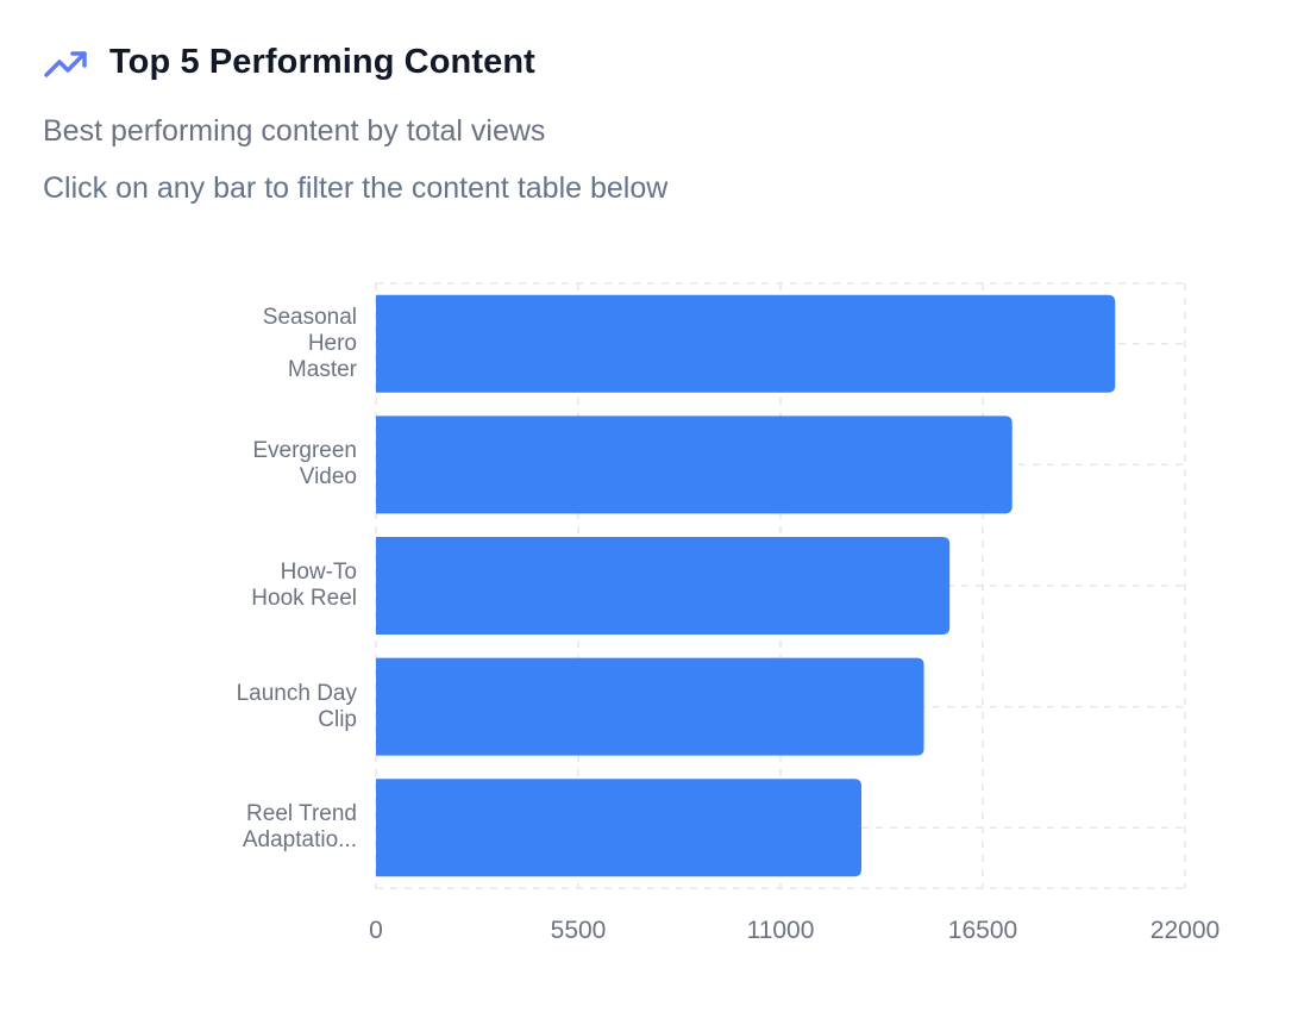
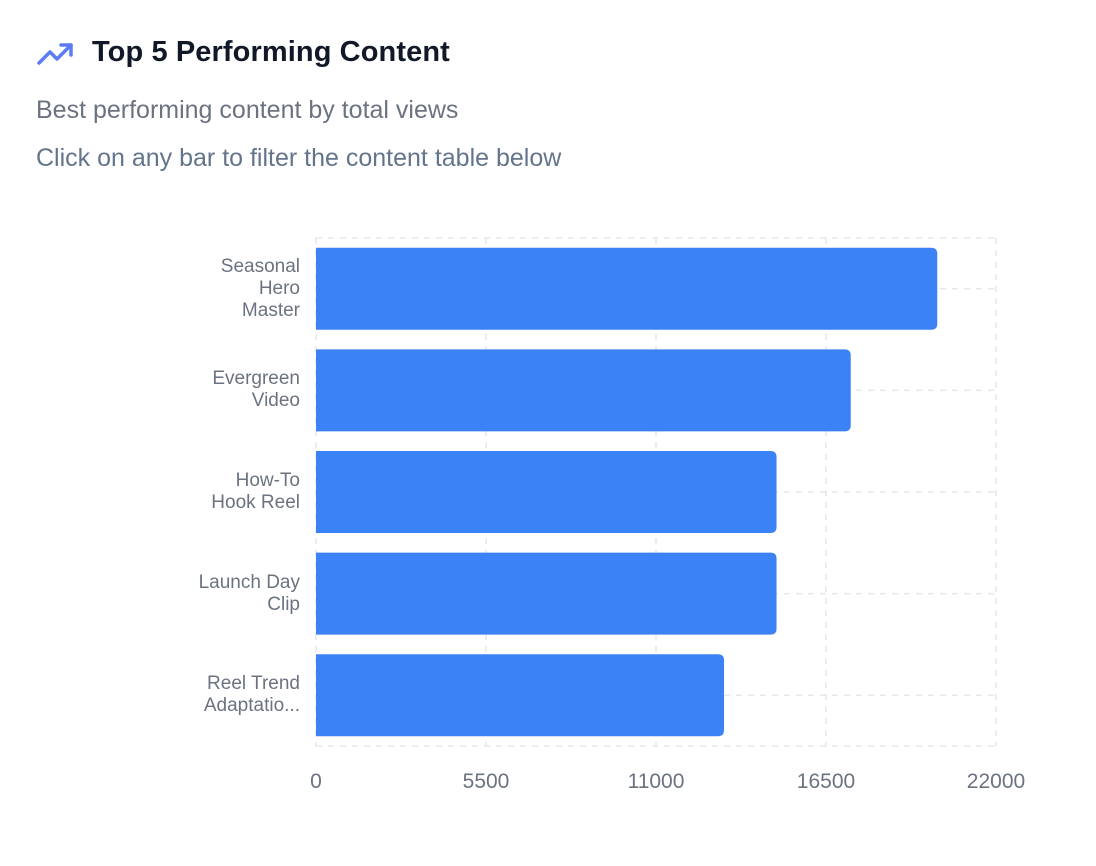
How-To Hook Reel: 15600 -> 14900
